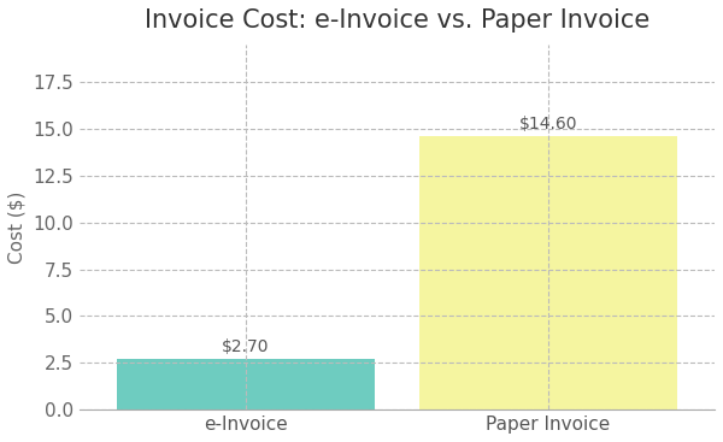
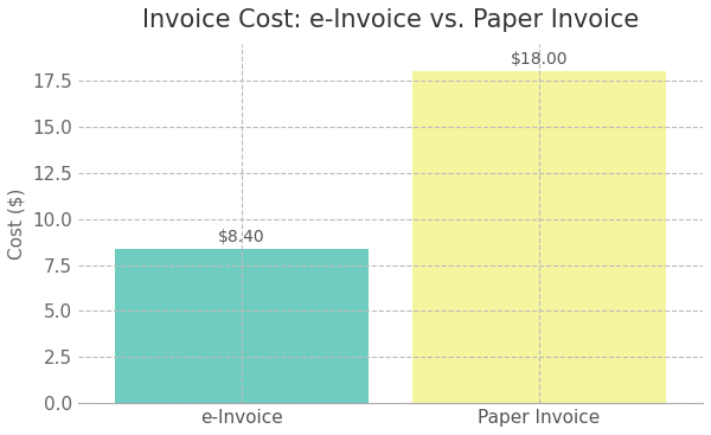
e-Invoice: $2.70 -> $8.40
Paper Invoice: $14.60 -> $18.00
